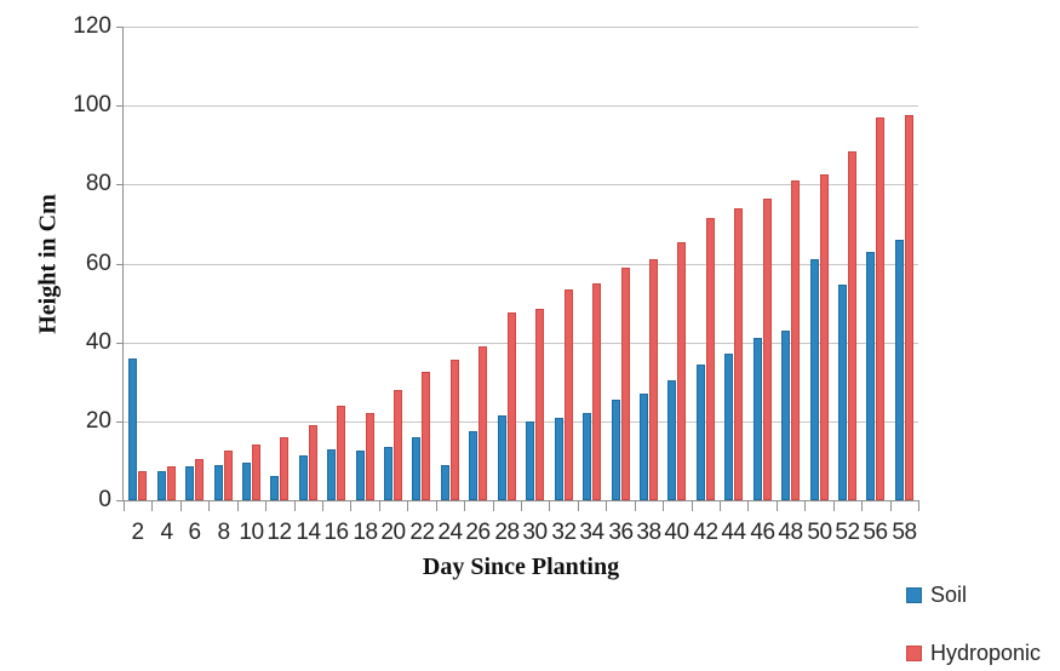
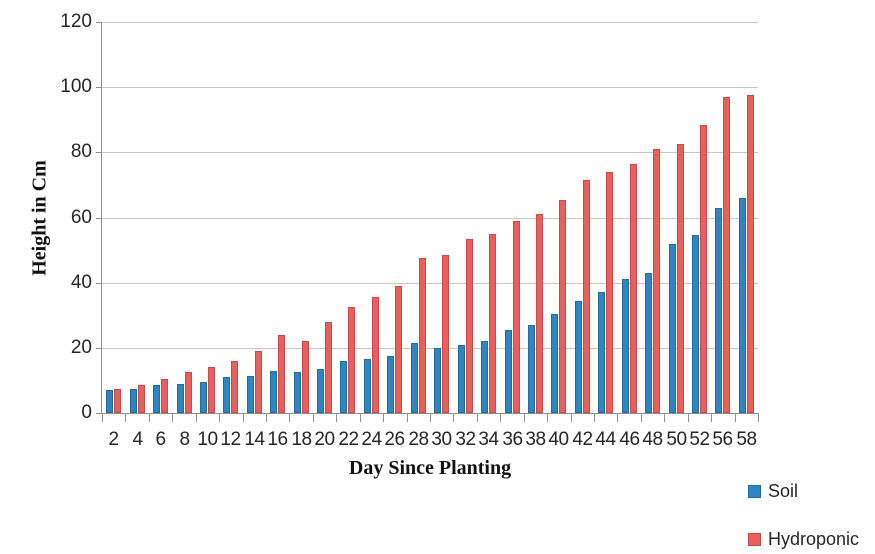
Soil/2: 36 -> 7
Soil/12: 6 -> 11
Soil/24: 9 -> 16
Soil/50: 61 -> 52
